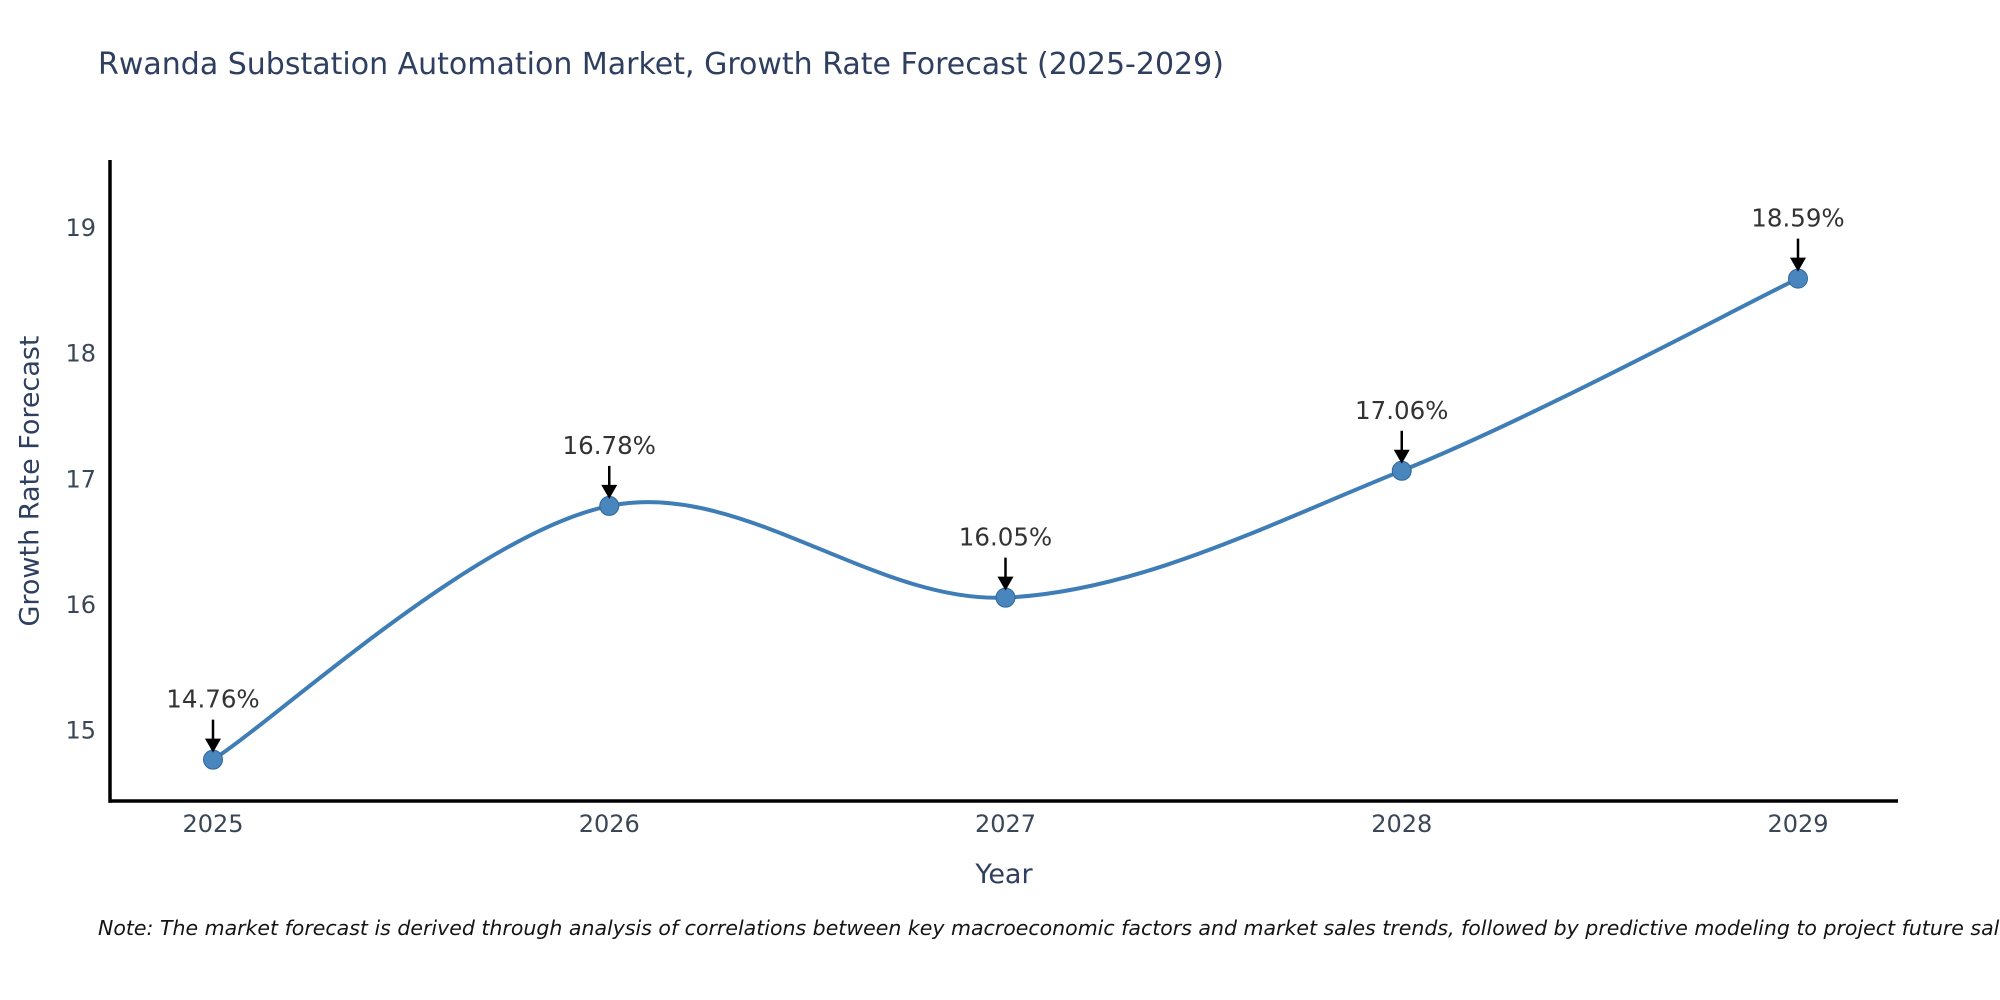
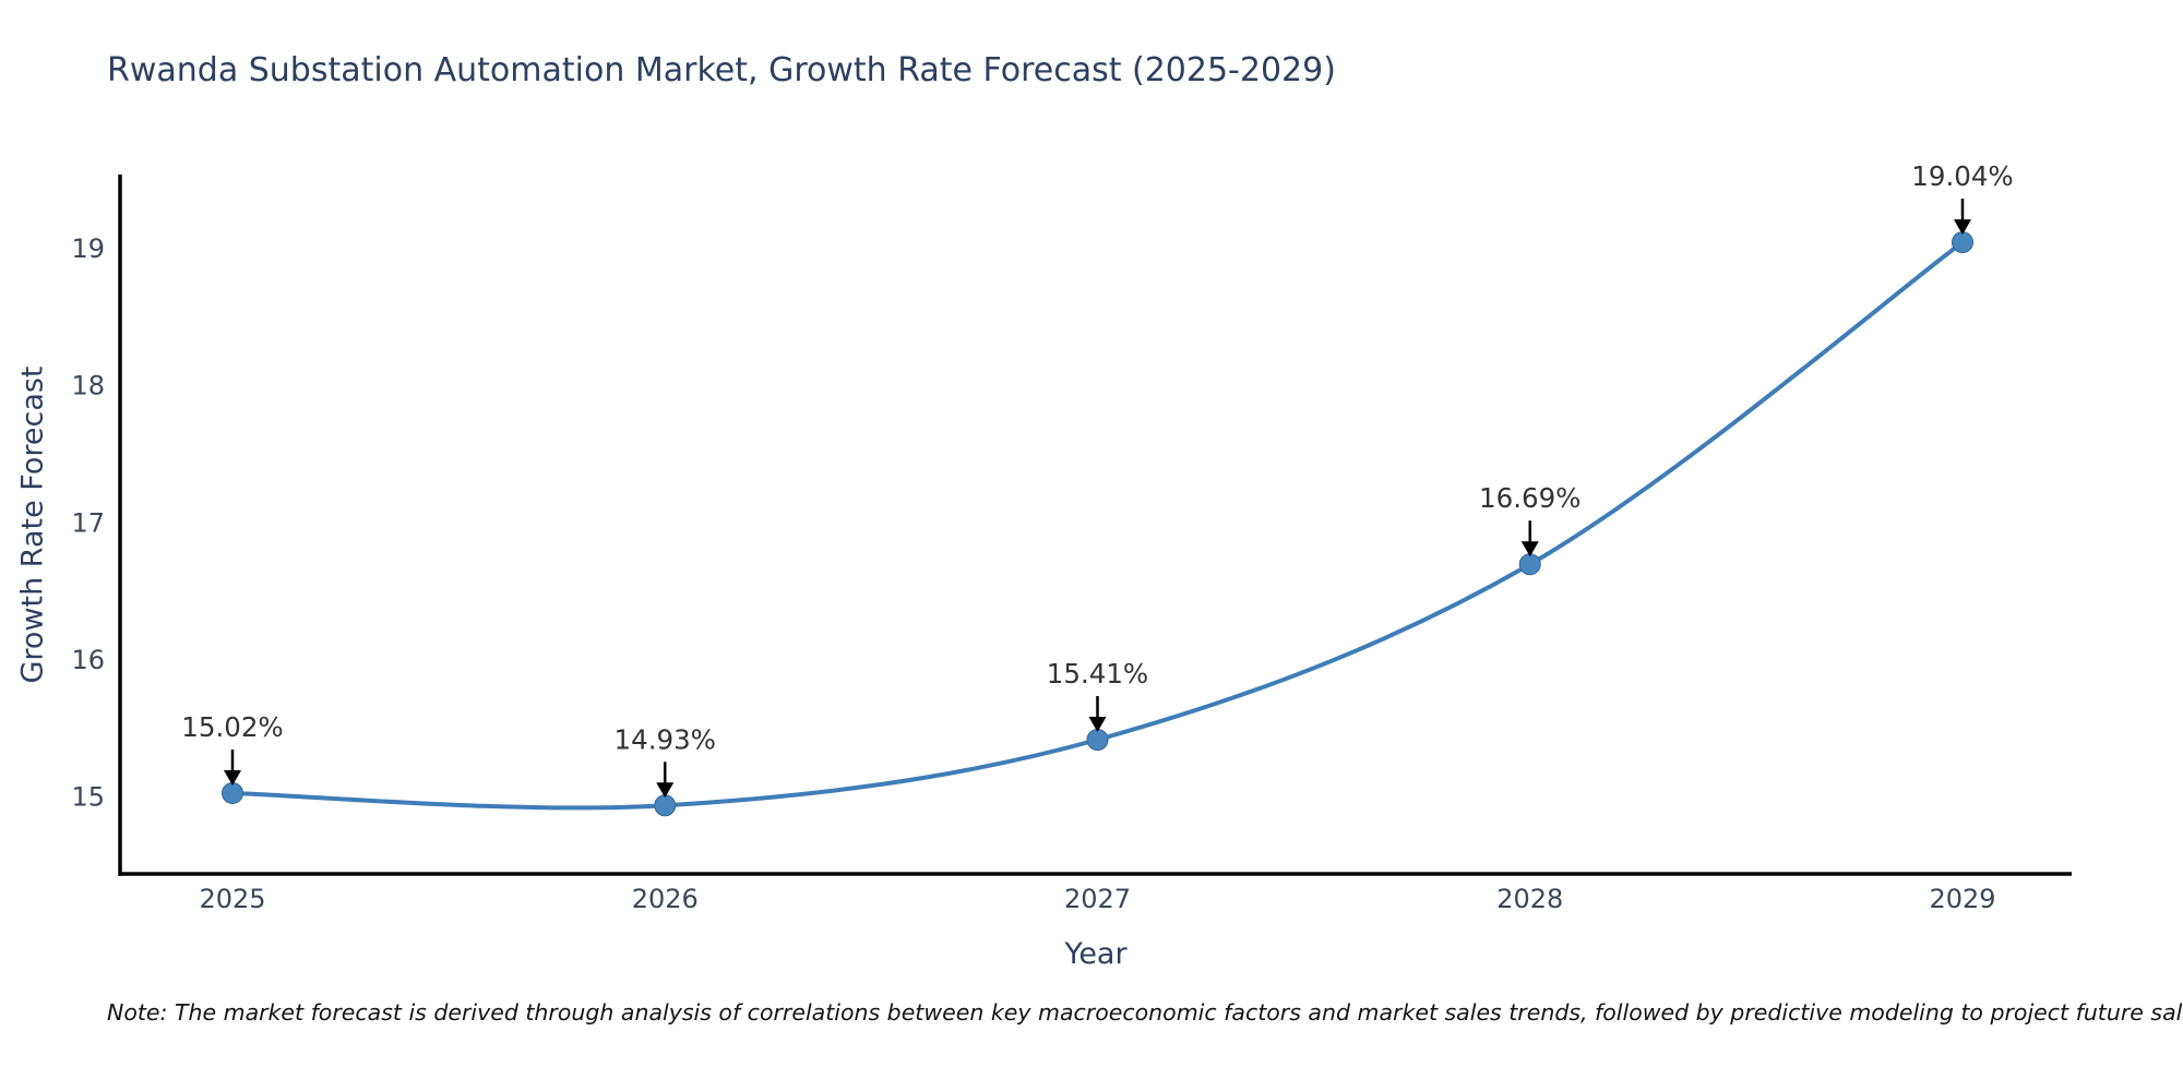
2025: 14.76% -> 15.02%
2026: 16.78% -> 14.93%
2027: 16.05% -> 15.41%
2028: 17.06% -> 16.69%
2029: 18.59% -> 19.04%
